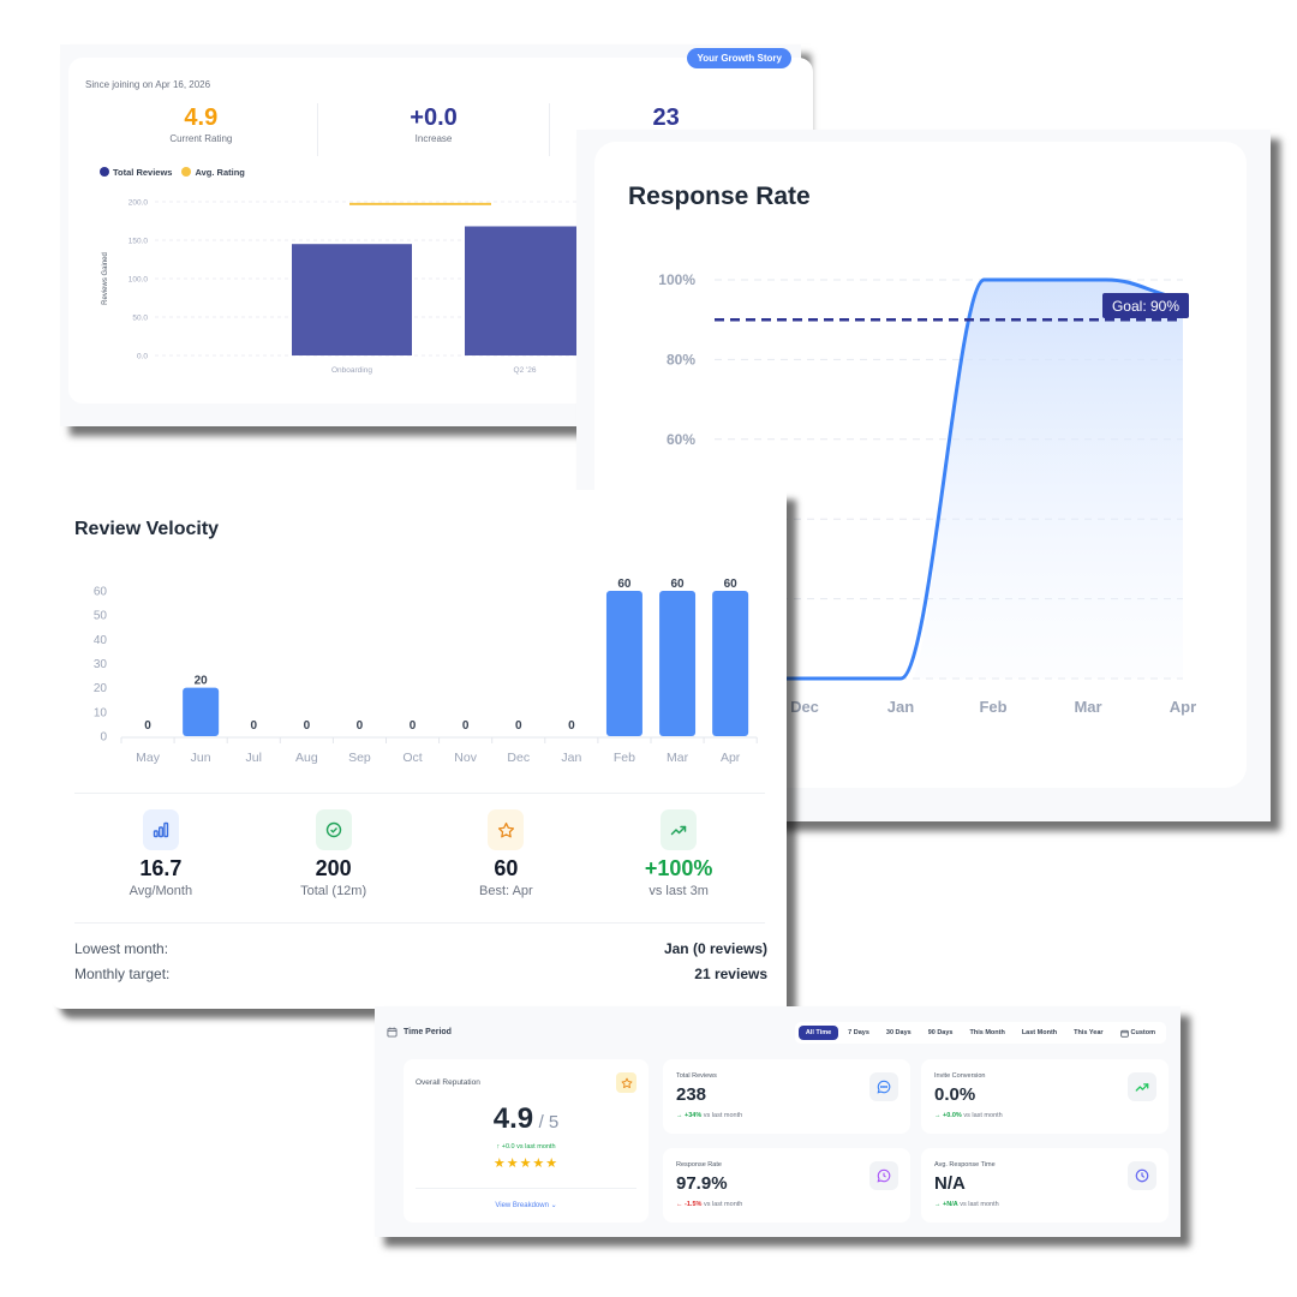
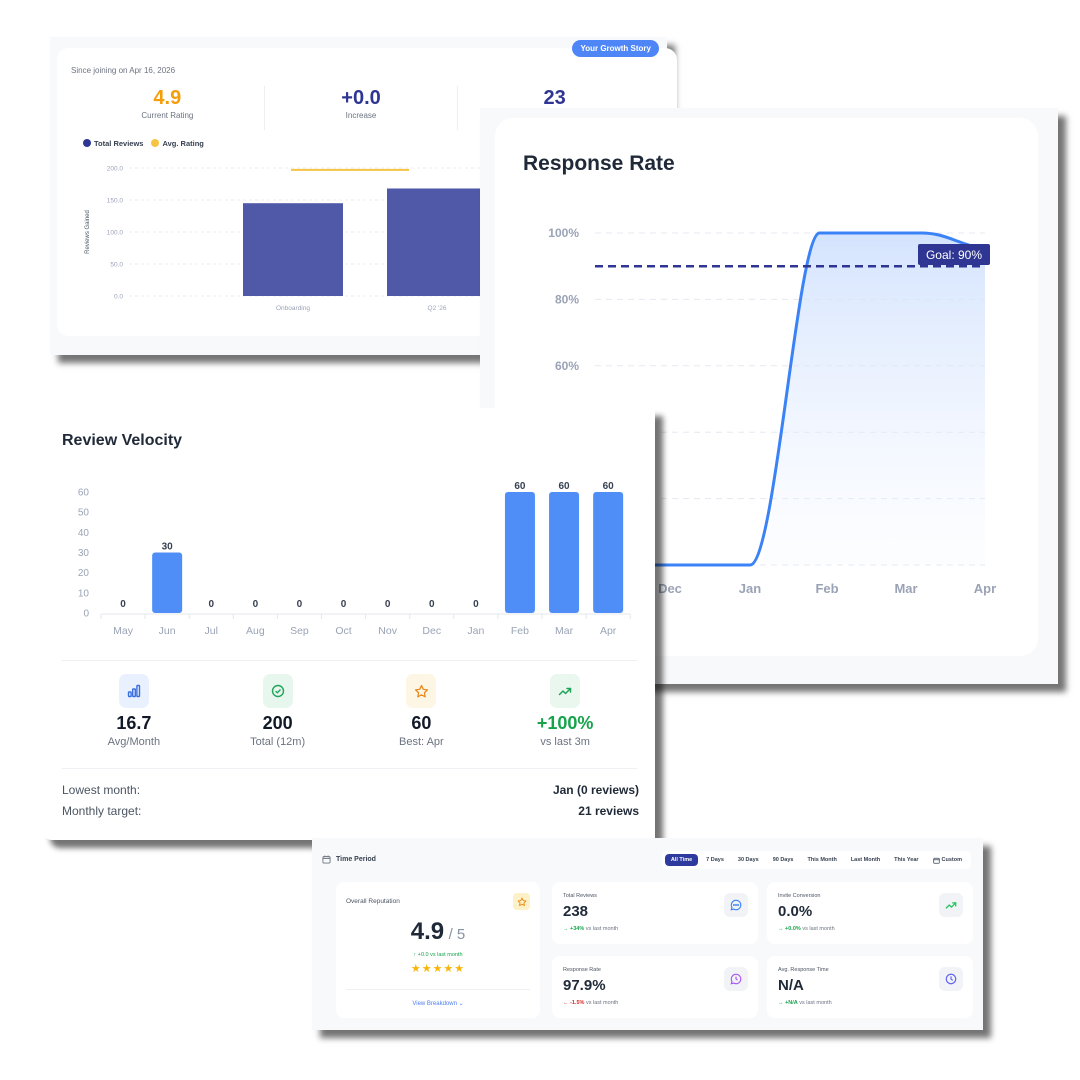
Review Velocity/Jun: 20 -> 30
